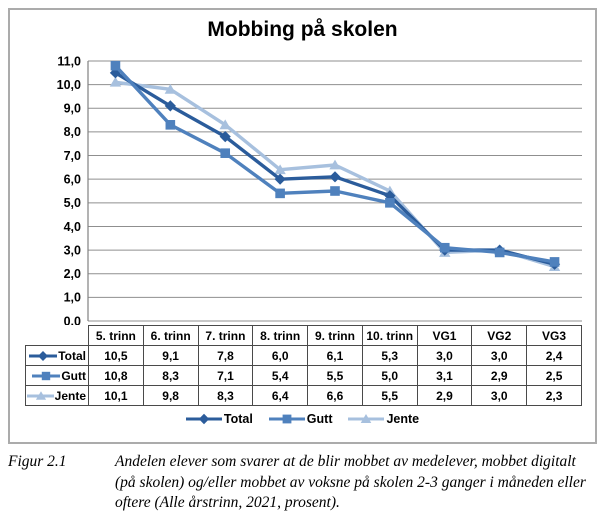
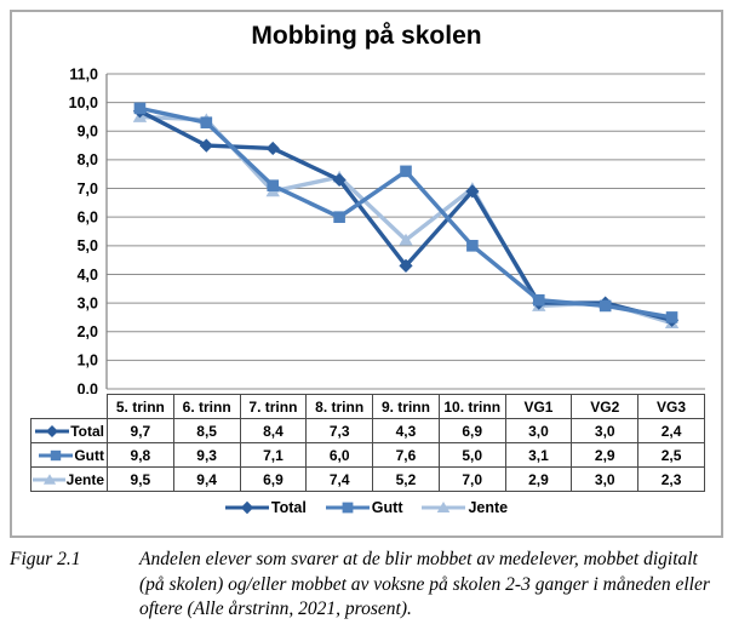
Total/5. trinn: 10,5 -> 9,7
Gutt/5. trinn: 10,8 -> 9,8
Jente/5. trinn: 10,1 -> 9,5
Total/6. trinn: 9,1 -> 8,5
Gutt/6. trinn: 8,3 -> 9,3
Jente/6. trinn: 9,8 -> 9,4
Total/7. trinn: 7,8 -> 8,4
Jente/7. trinn: 8,3 -> 6,9
Total/8. trinn: 6,0 -> 7,3
Gutt/8. trinn: 5,4 -> 6,0
Jente/8. trinn: 6,4 -> 7,4
Total/9. trinn: 6,1 -> 4,3
Gutt/9. trinn: 5,5 -> 7,6
Jente/9. trinn: 6,6 -> 5,2
Total/10. trinn: 5,3 -> 6,9
Jente/10. trinn: 5,5 -> 7,0
